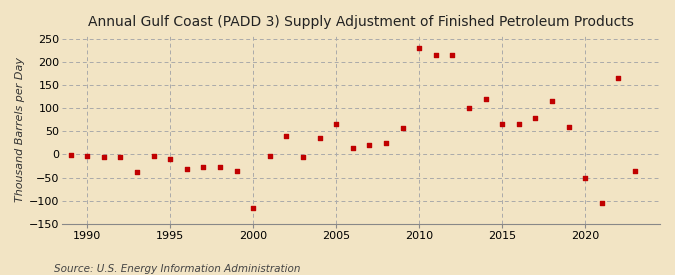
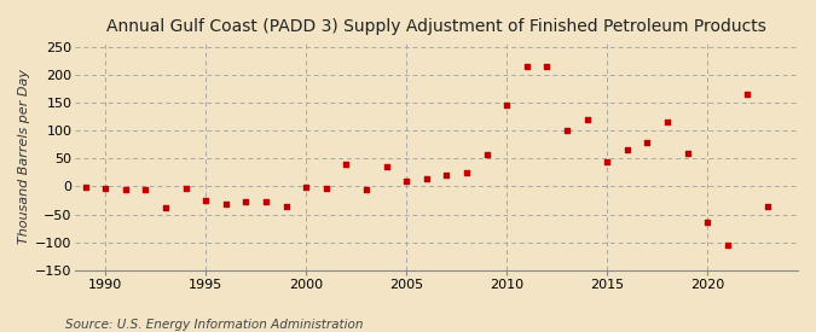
1995: -10 -> -25
2000: -115 -> -1
2005: 65 -> 10
2010: 230 -> 145
2015: 65 -> 45
2020: -50 -> -63
